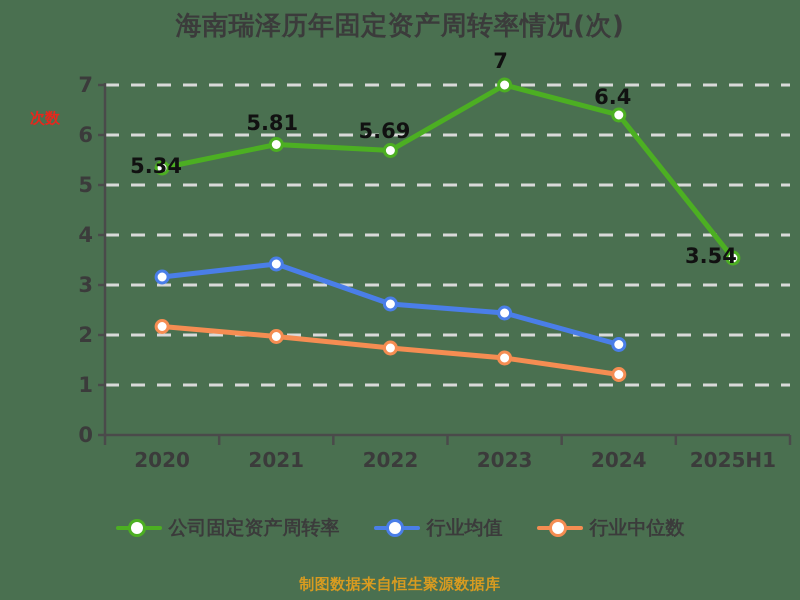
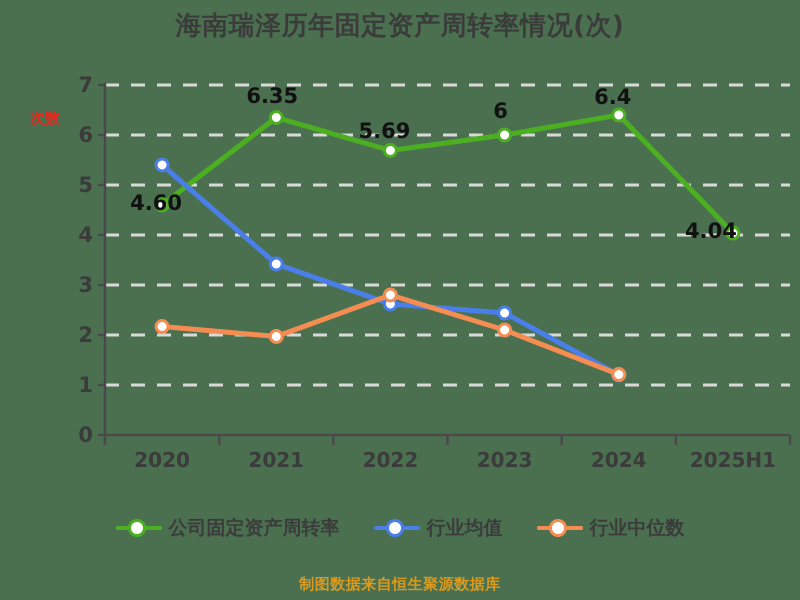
公司固定资产周转率/2020: 5.34 -> 4.60
行业均值/2020: 3.2 -> 5.4
公司固定资产周转率/2021: 5.81 -> 6.35
行业中位数/2022: 1.7 -> 2.8
公司固定资产周转率/2023: 7 -> 6
行业中位数/2023: 1.5 -> 2.1
行业均值/2024: 1.8 -> 1.2
公司固定资产周转率/2025H1: 3.54 -> 4.04
